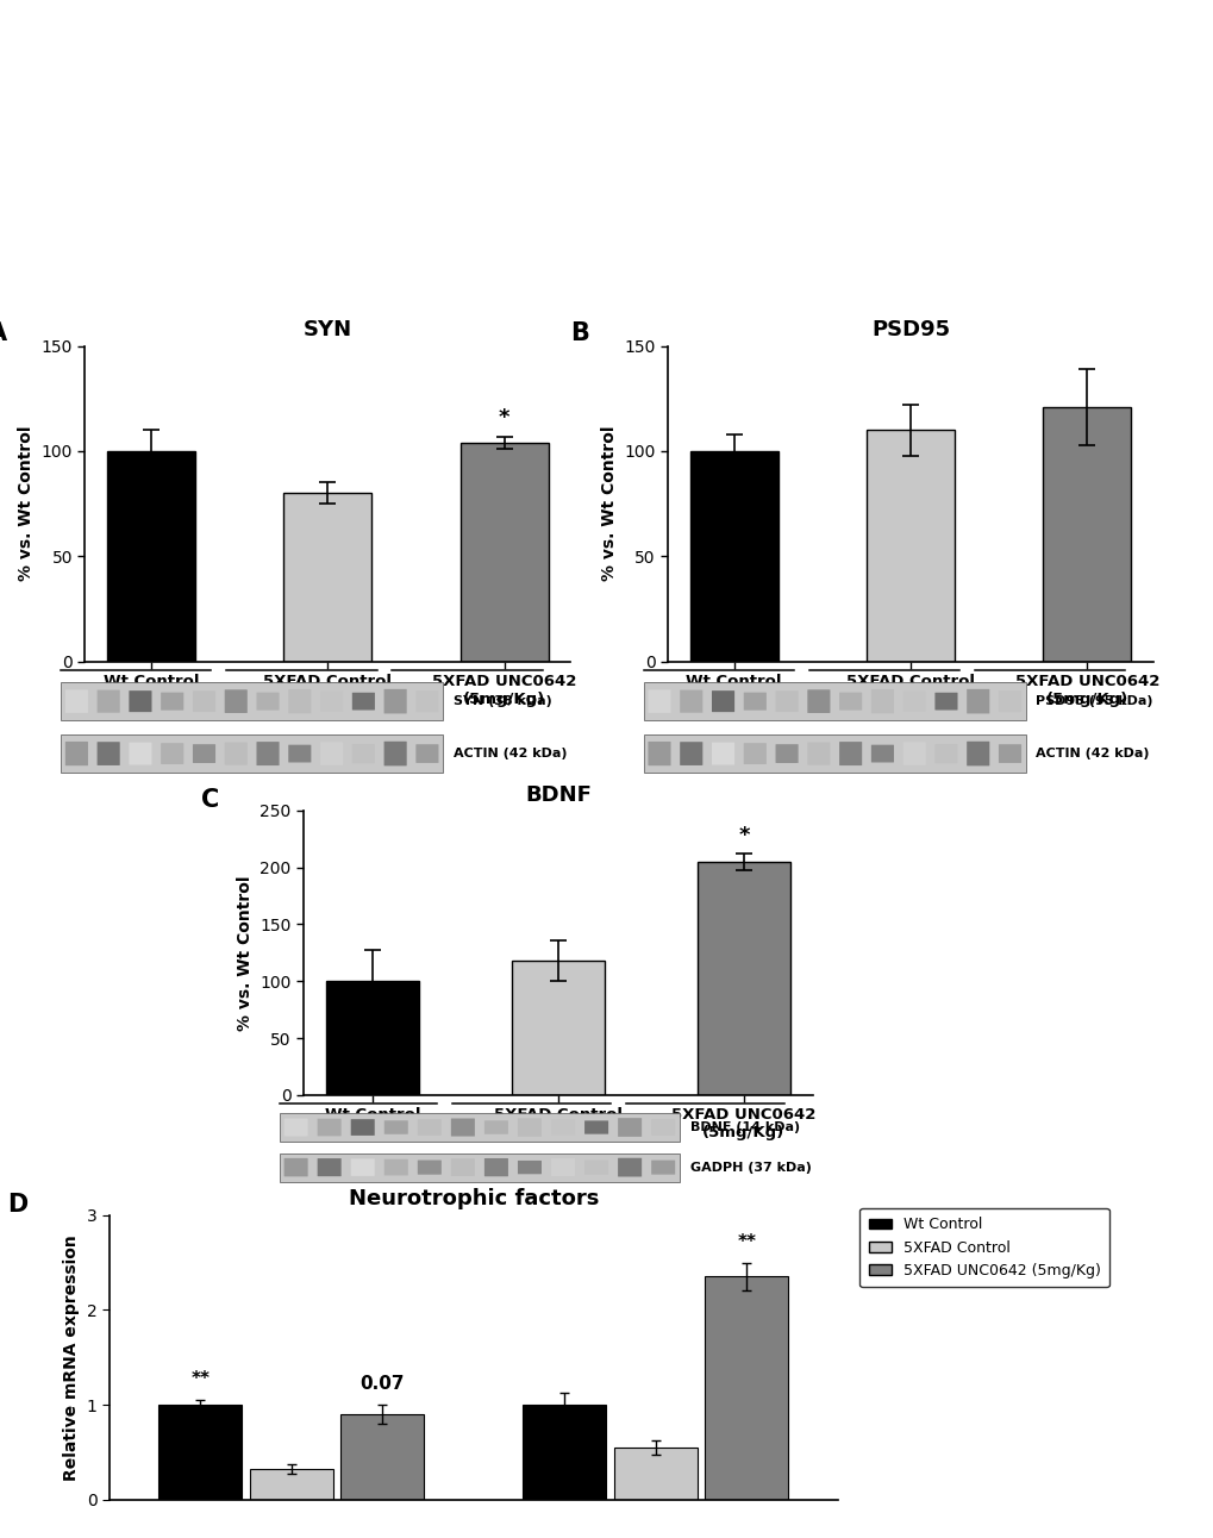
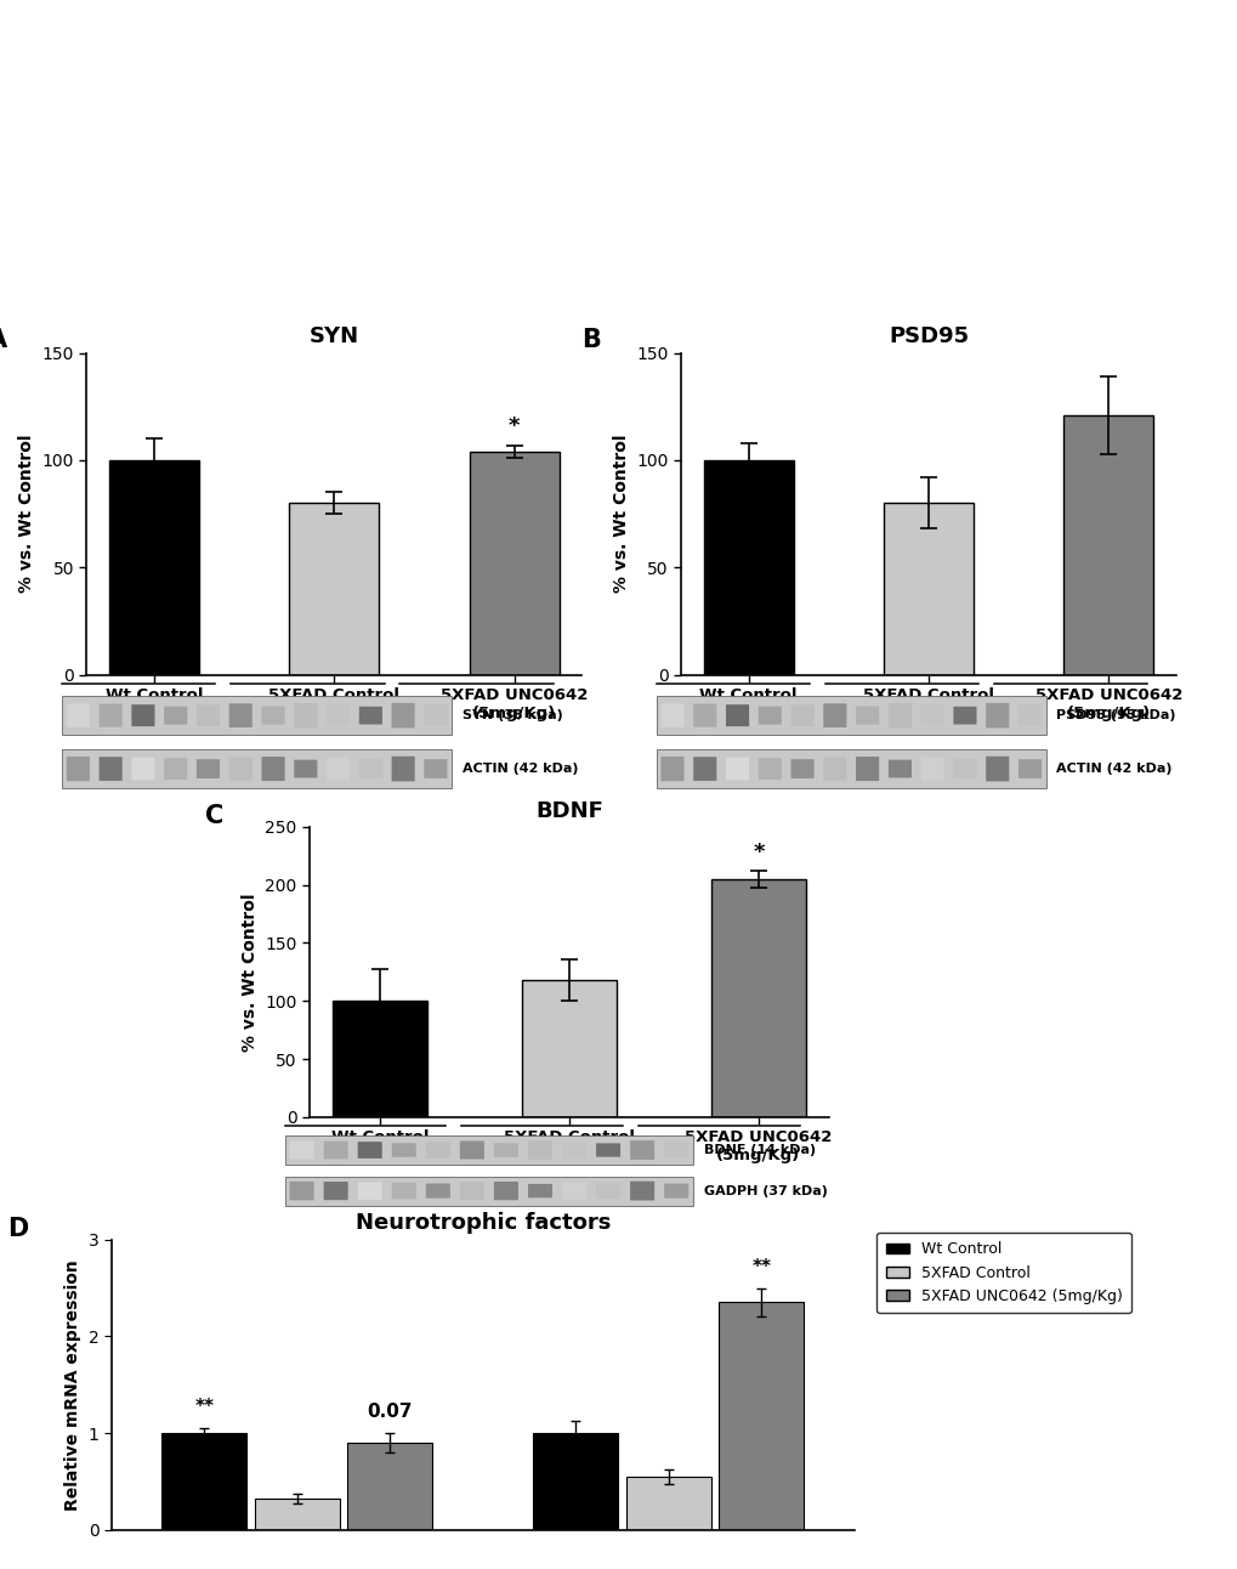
PSD95/5XFAD Control: 110 -> 80
